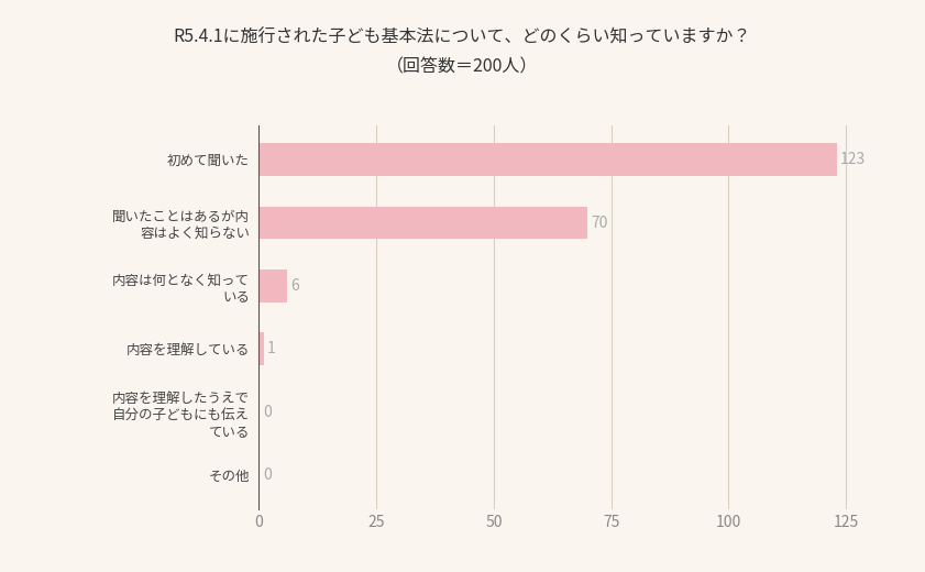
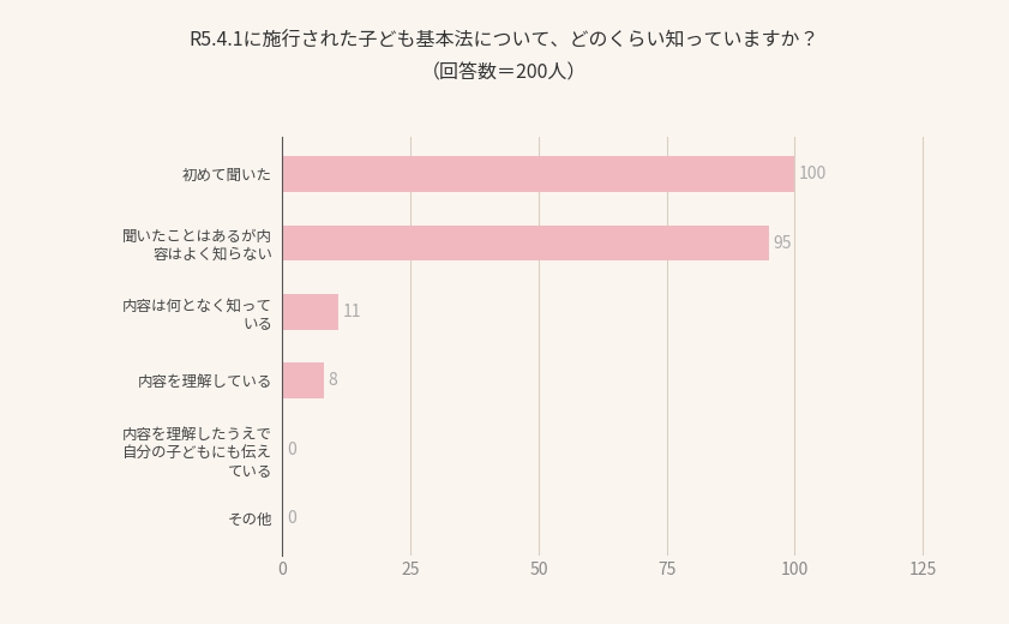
初めて聞いた: 123 -> 100
聞いたことはあるが内 容はよく知らない: 70 -> 95
内容は何となく知って いる: 6 -> 11
内容を理解している: 1 -> 8
